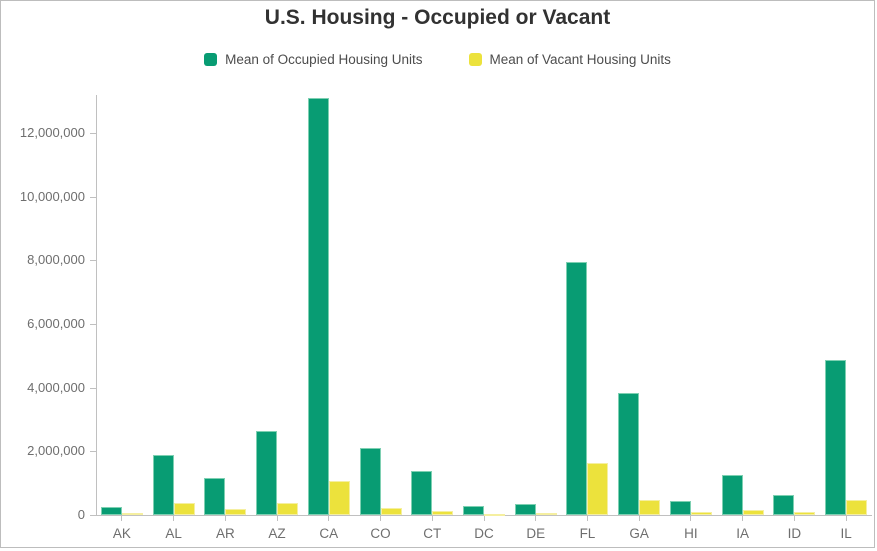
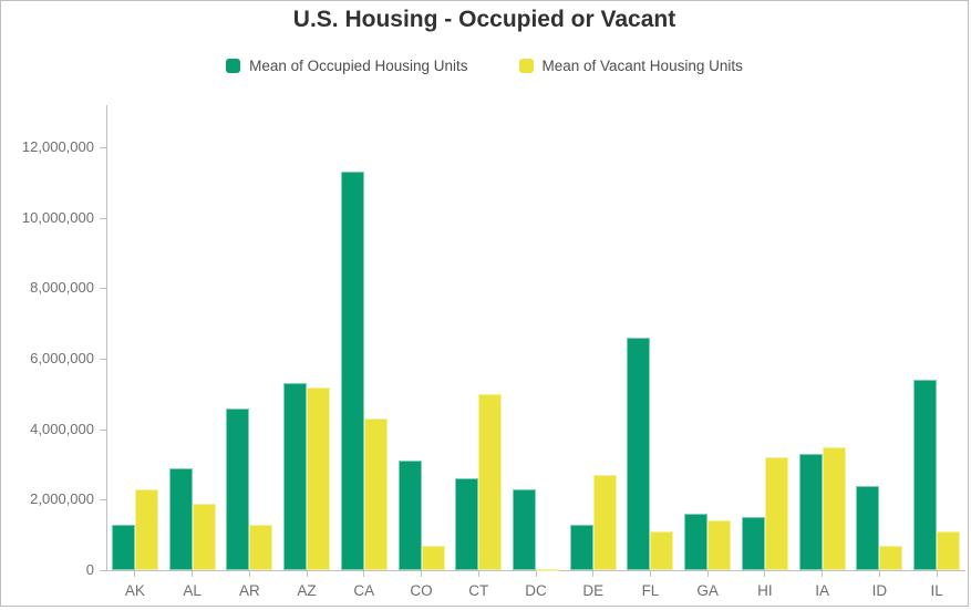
Mean of Occupied Housing Units/AK: 200000 -> 1300000
Mean of Vacant Housing Units/AK: 100000 -> 2300000
Mean of Occupied Housing Units/AL: 1900000 -> 2900000
Mean of Vacant Housing Units/AL: 400000 -> 1900000
Mean of Occupied Housing Units/AR: 1200000 -> 4600000
Mean of Vacant Housing Units/AR: 200000 -> 1300000
Mean of Occupied Housing Units/AZ: 2600000 -> 5300000
Mean of Vacant Housing Units/AZ: 400000 -> 5200000
Mean of Occupied Housing Units/CA: 13100000 -> 11300000
Mean of Vacant Housing Units/CA: 1100000 -> 4300000
Mean of Occupied Housing Units/CO: 2100000 -> 3100000
Mean of Vacant Housing Units/CO: 200000 -> 700000
Mean of Occupied Housing Units/CT: 1400000 -> 2600000
Mean of Vacant Housing Units/CT: 100000 -> 5000000
Mean of Occupied Housing Units/DC: 300000 -> 2300000
Mean of Occupied Housing Units/DE: 300000 -> 1300000
Mean of Vacant Housing Units/DE: 100000 -> 2700000
Mean of Occupied Housing Units/FL: 8000000 -> 6600000
Mean of Vacant Housing Units/FL: 1600000 -> 1100000
Mean of Occupied Housing Units/GA: 3800000 -> 1600000
Mean of Vacant Housing Units/GA: 500000 -> 1400000
Mean of Occupied Housing Units/HI: 400000 -> 1500000
Mean of Vacant Housing Units/HI: 100000 -> 3200000
Mean of Occupied Housing Units/IA: 1200000 -> 3300000
Mean of Vacant Housing Units/IA: 200000 -> 3500000
Mean of Occupied Housing Units/ID: 600000 -> 2400000
Mean of Vacant Housing Units/ID: 100000 -> 700000
Mean of Occupied Housing Units/IL: 4900000 -> 5400000
Mean of Vacant Housing Units/IL: 500000 -> 1100000
